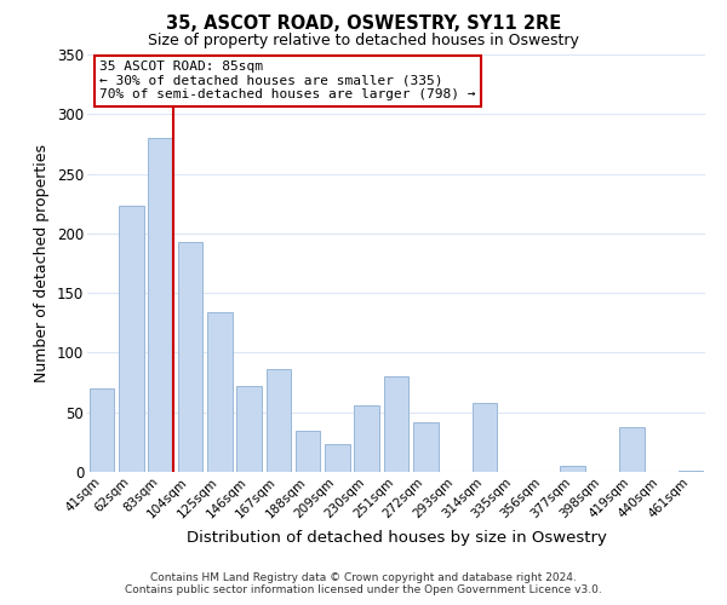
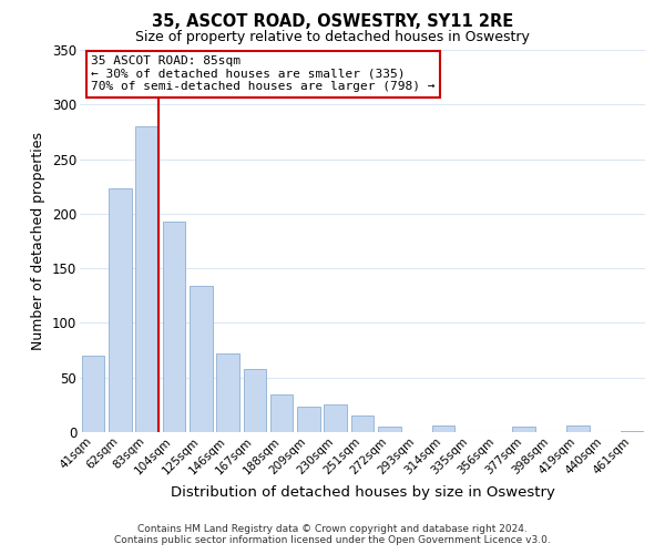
167sqm: 86 -> 58
230sqm: 56 -> 25
251sqm: 80 -> 15
272sqm: 42 -> 5
314sqm: 58 -> 6
419sqm: 38 -> 6
